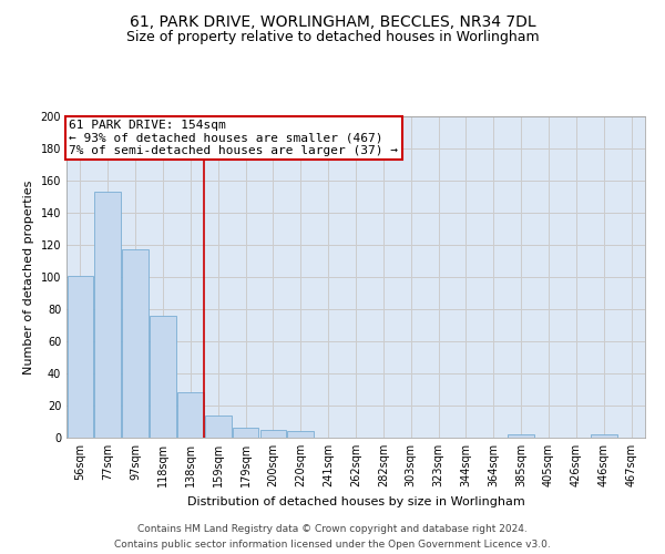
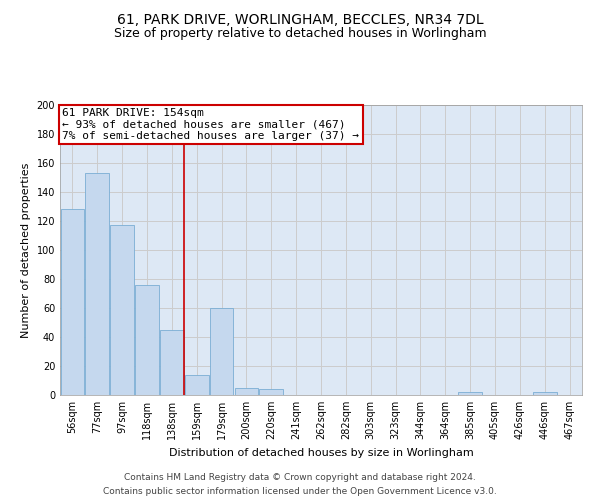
56sqm: 101 -> 128
138sqm: 28 -> 45
179sqm: 6 -> 60
